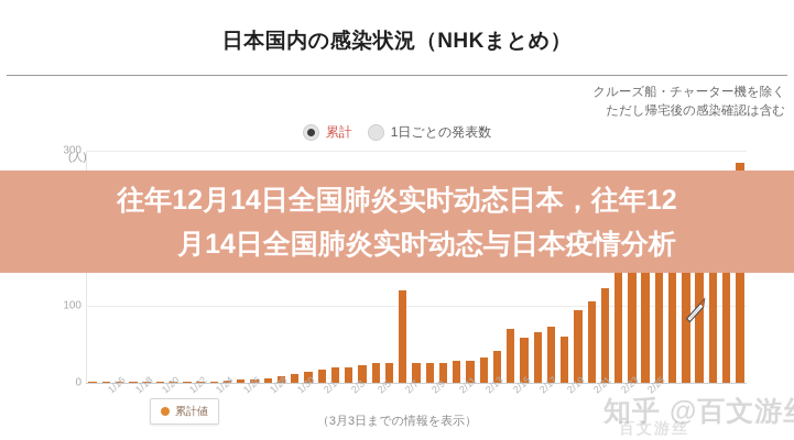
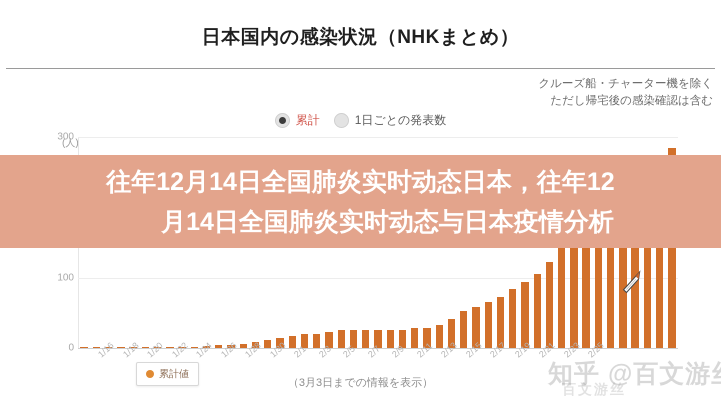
2/7: 120 -> 20
2/15: 70 -> 50
2/19: 60 -> 80
